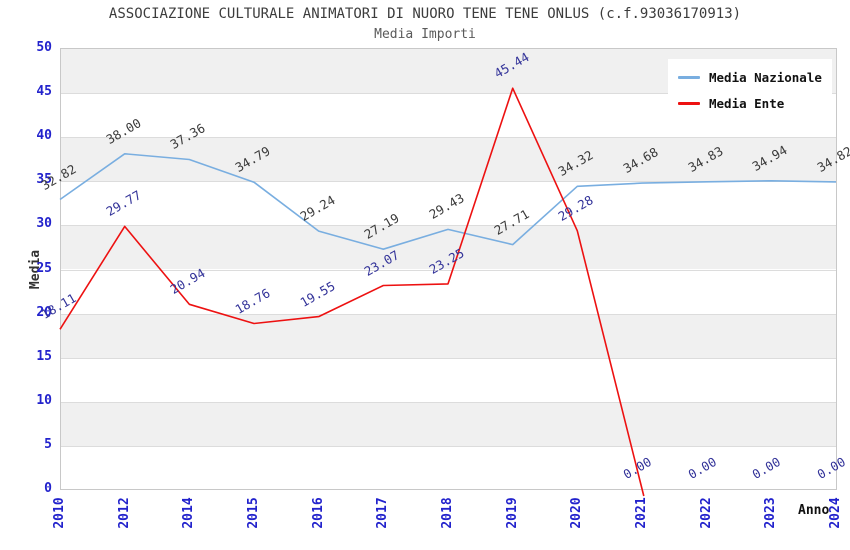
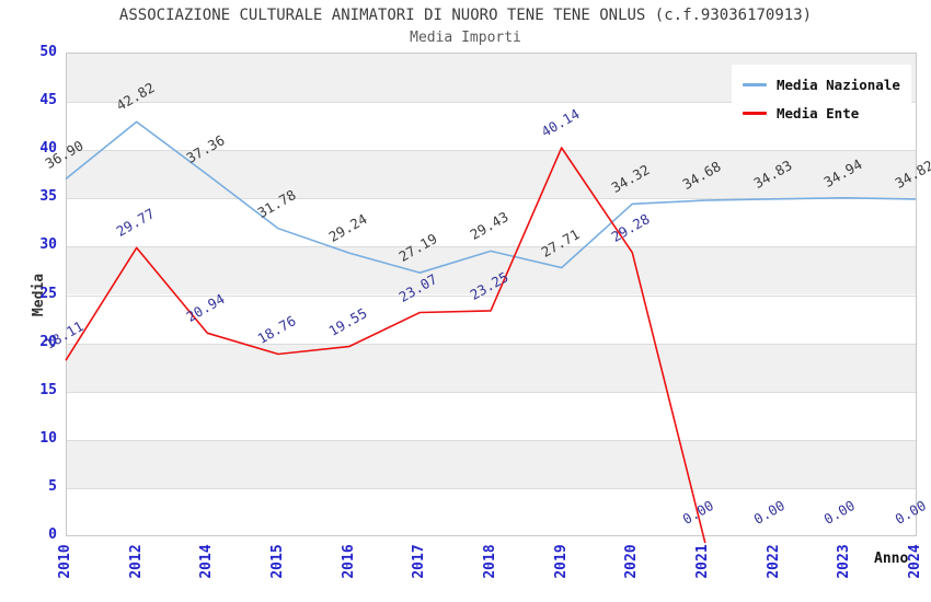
Media Nazionale/2010: 32.82 -> 36.90
Media Nazionale/2012: 38.00 -> 42.82
Media Nazionale/2015: 34.79 -> 31.78
Media Ente/2019: 45.44 -> 40.14
